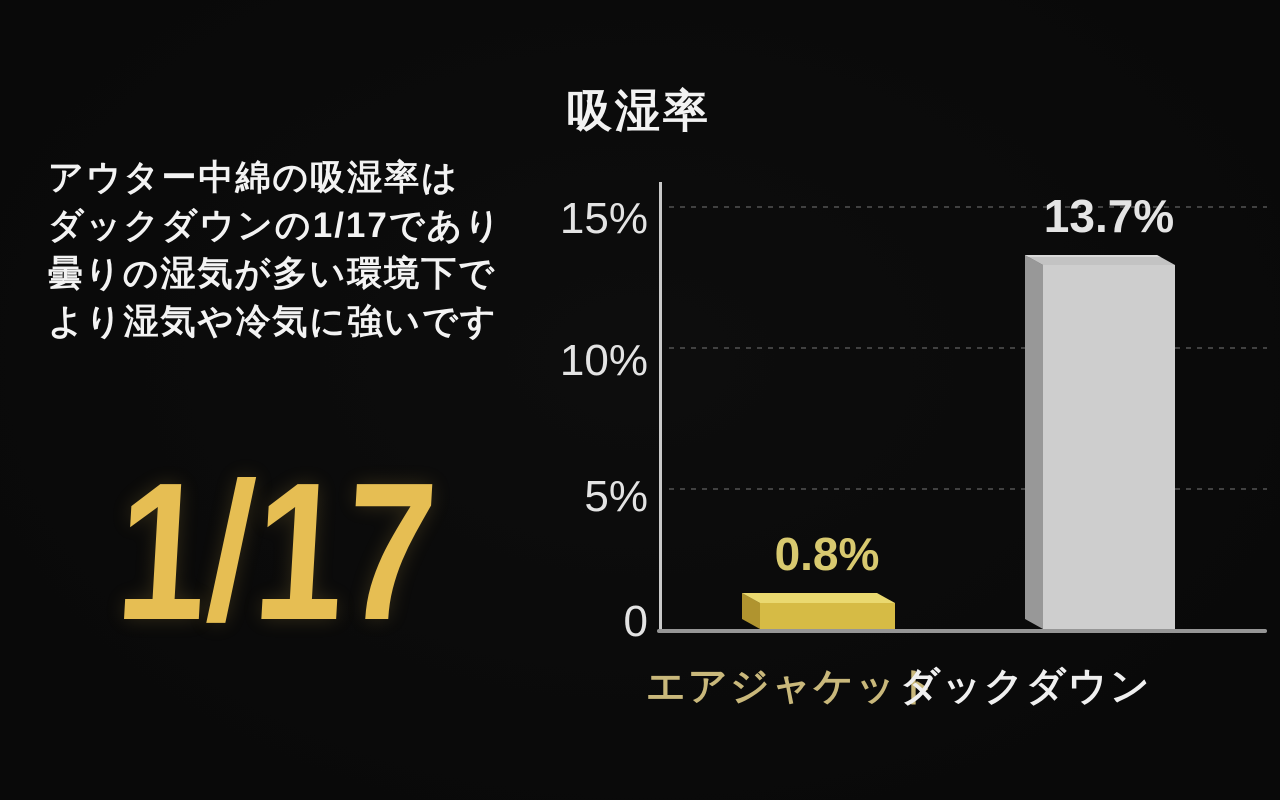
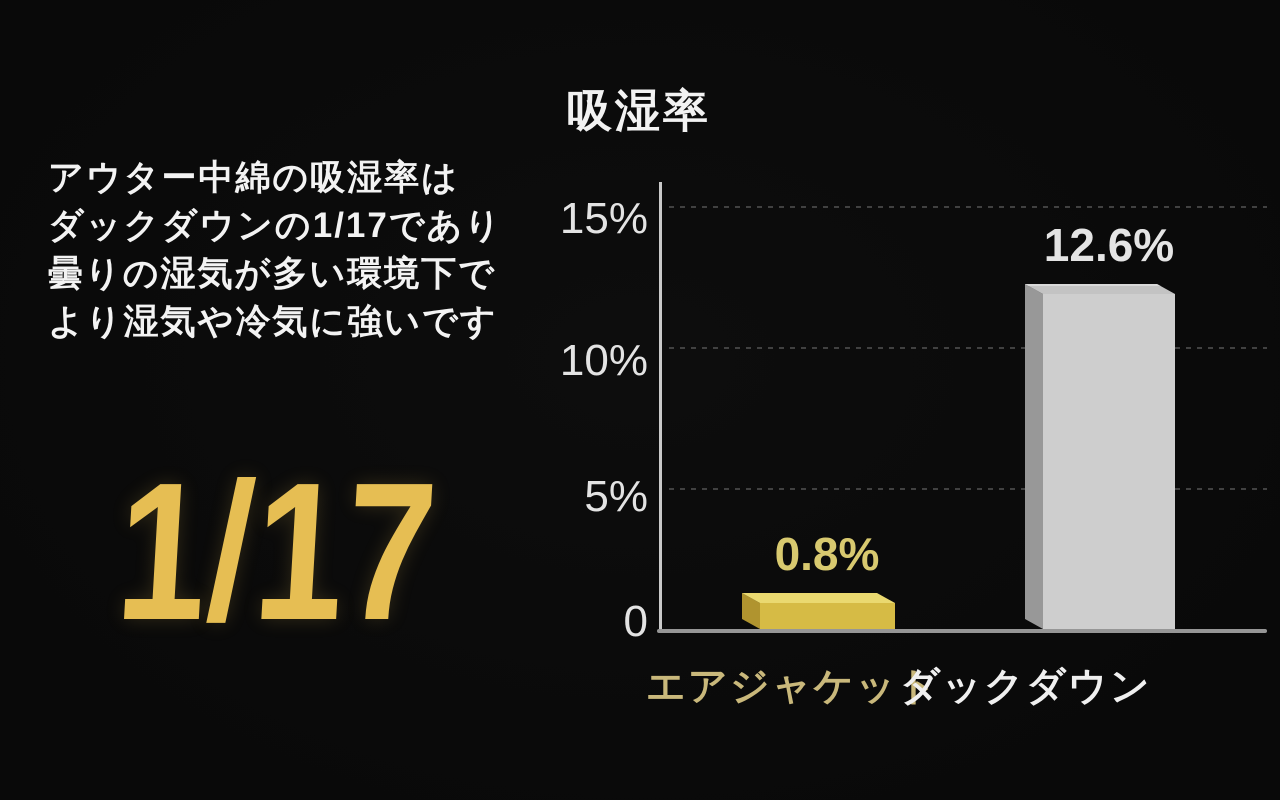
ダックダウン: 13.7% -> 12.6%
